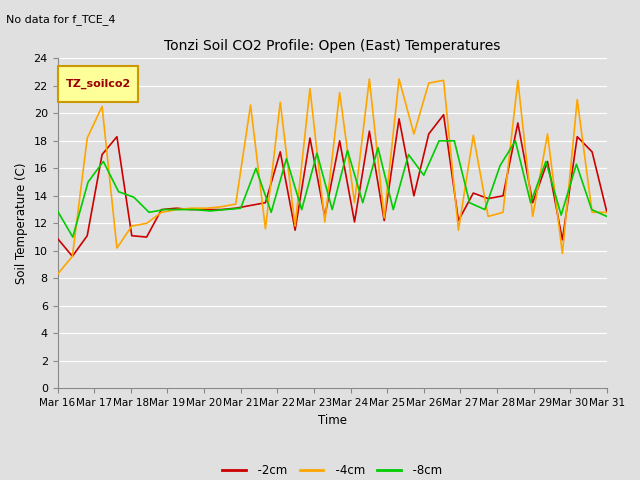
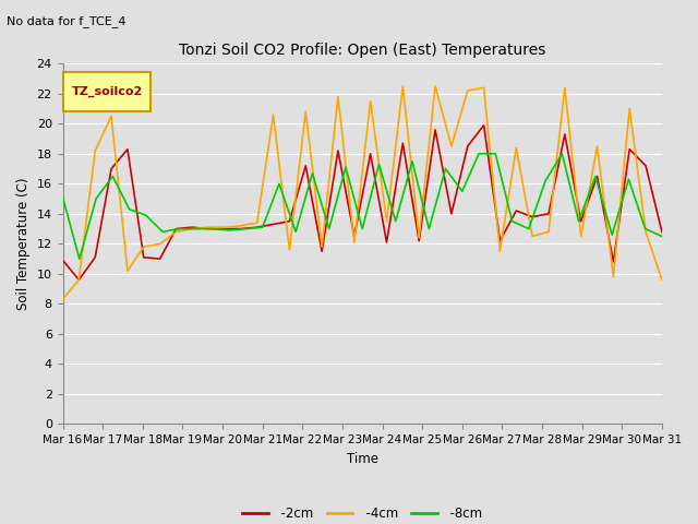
-8cm/Mar 16: 12.9 -> 15.1
-4cm/Mar 31: 12.8 -> 9.6
